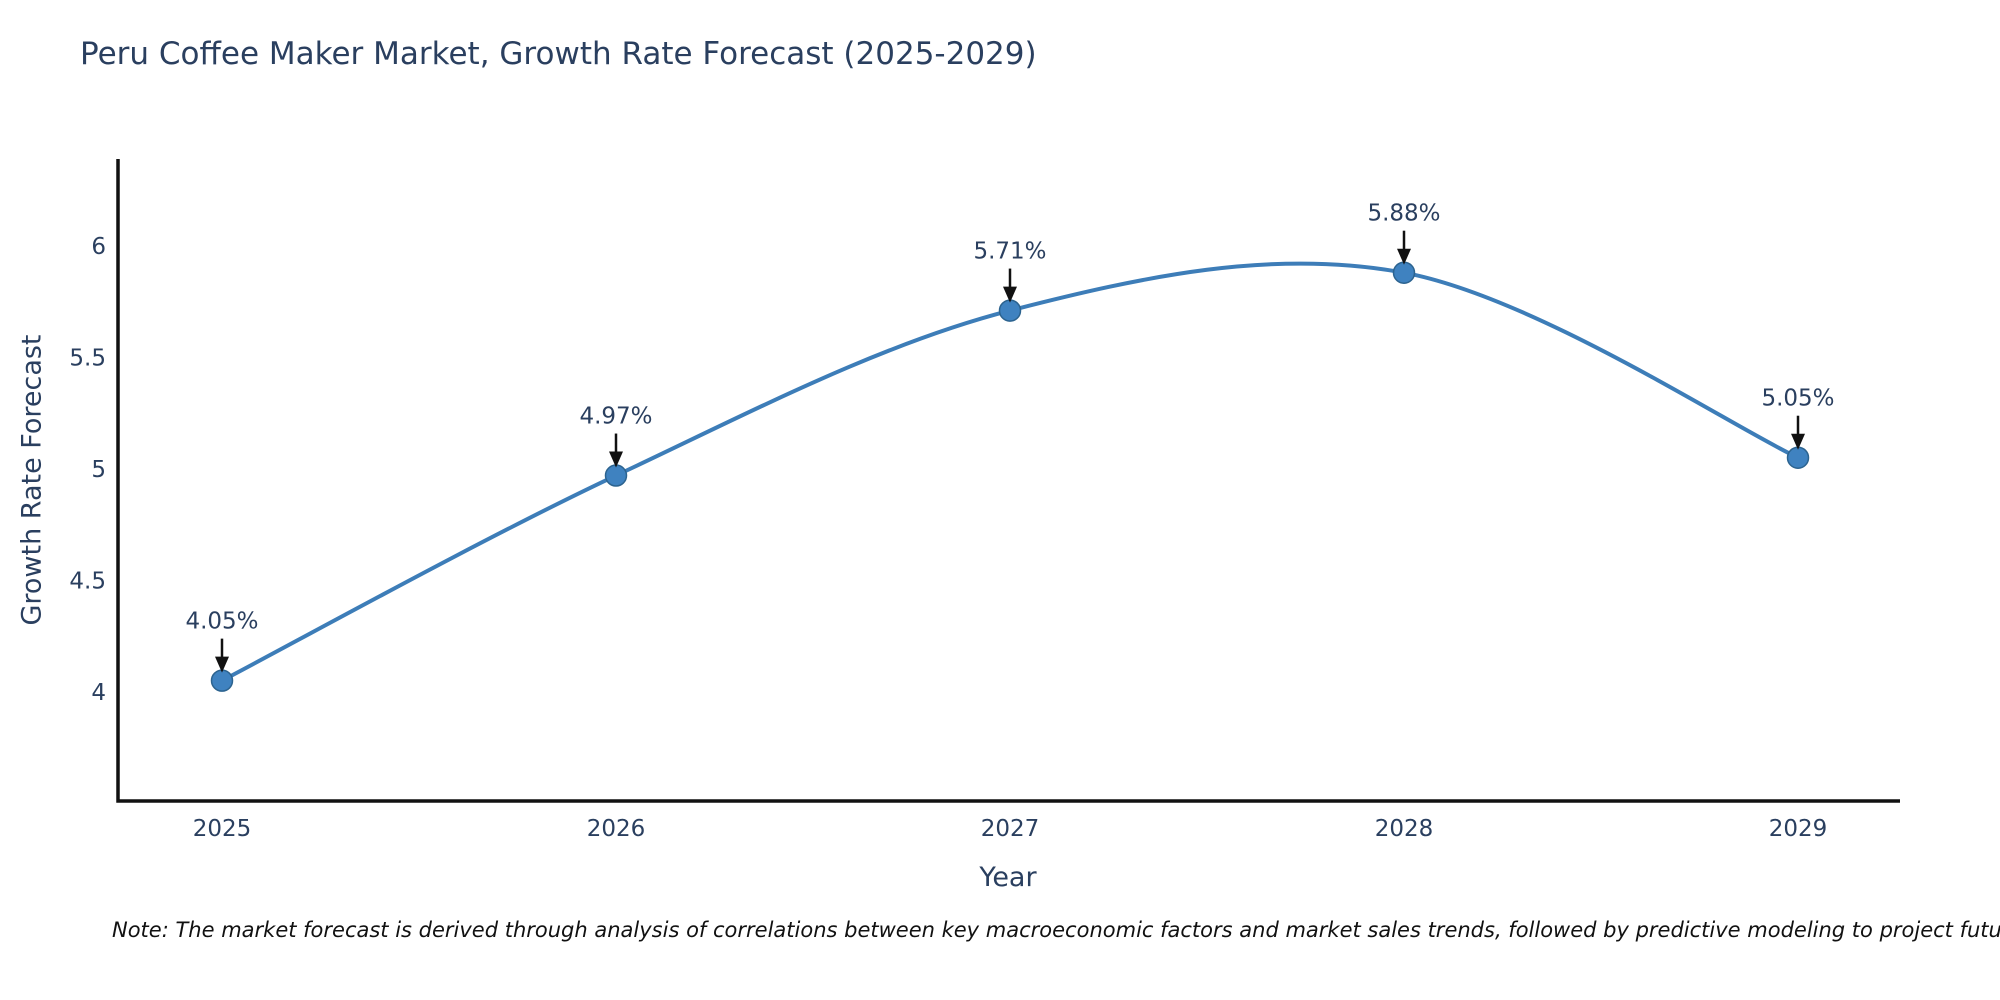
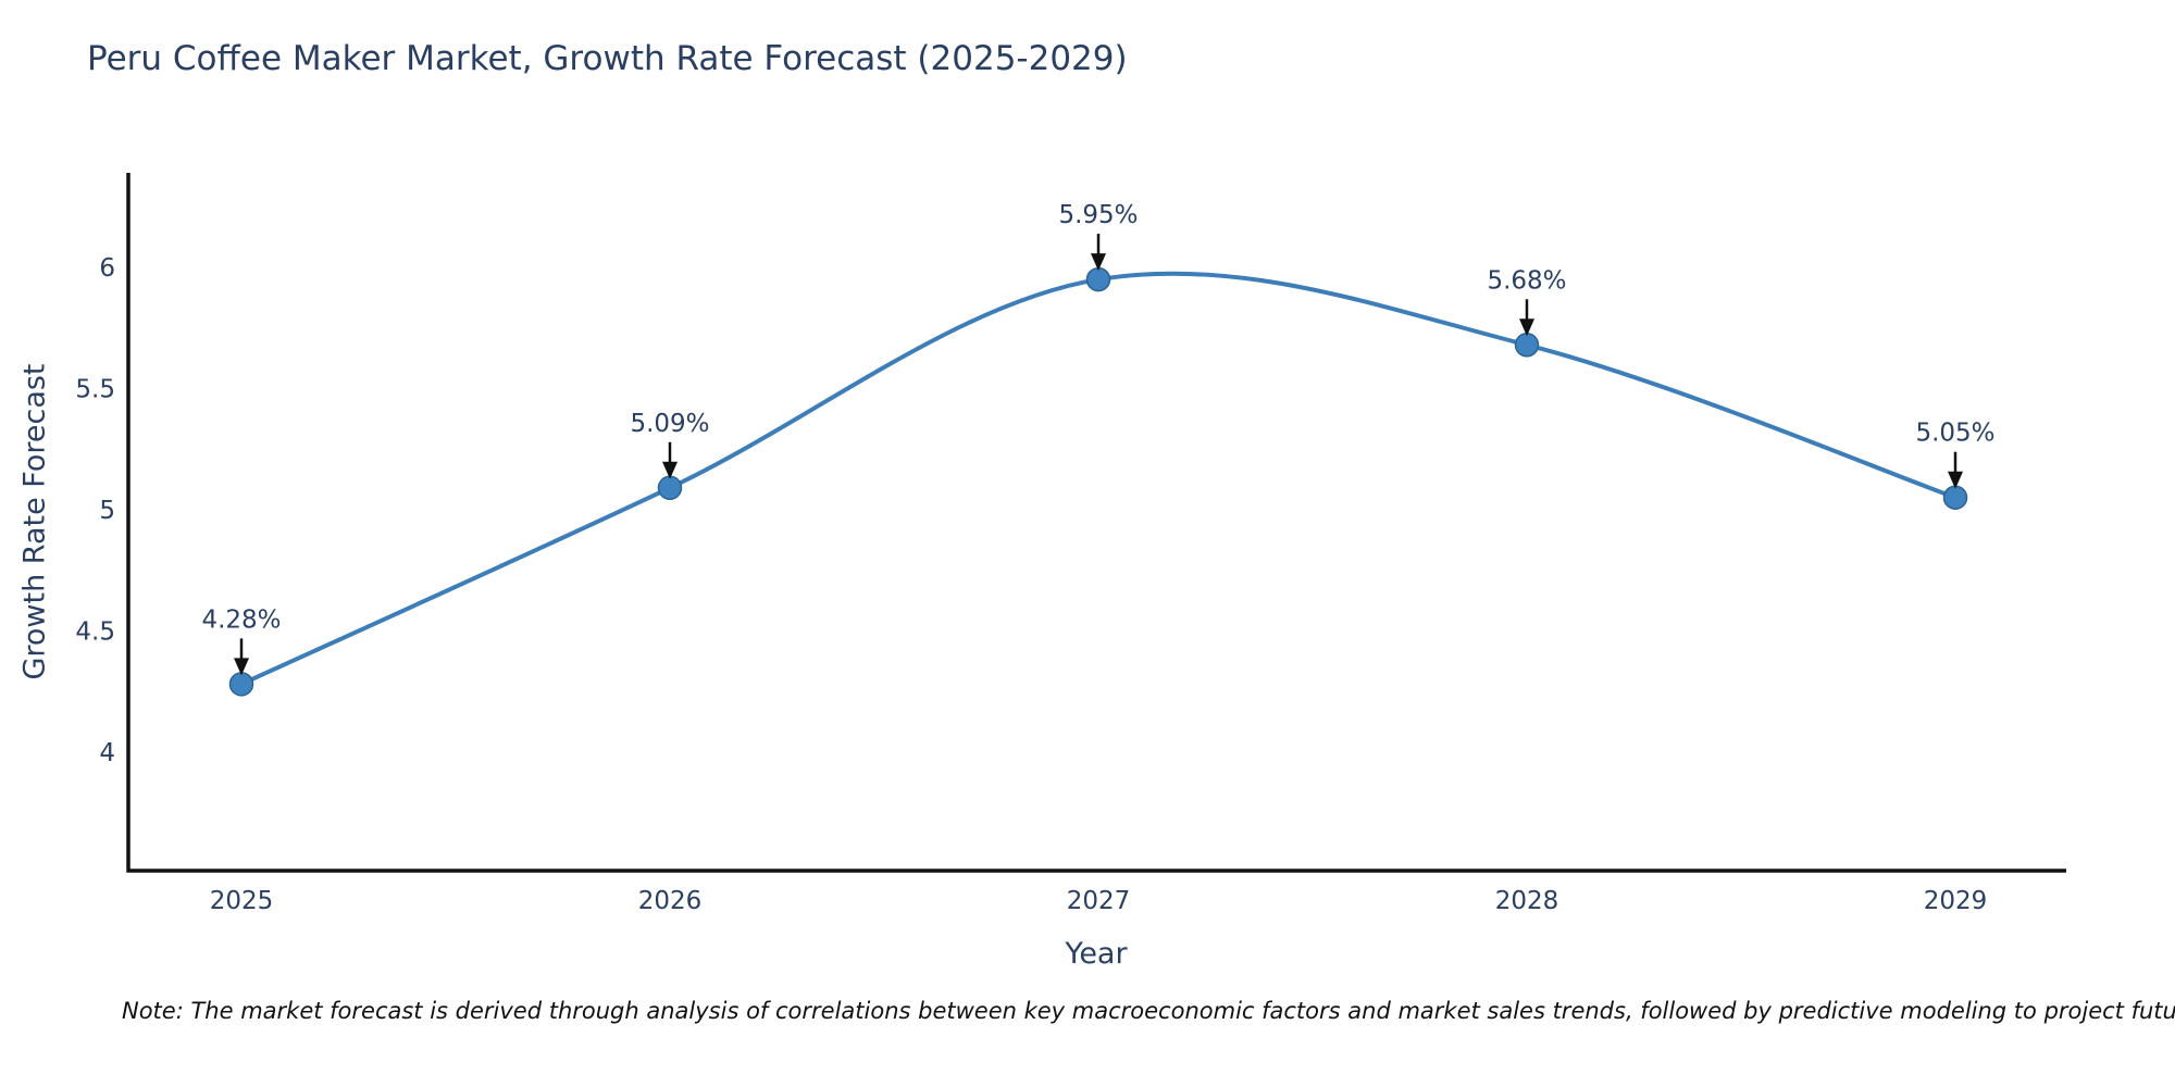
2025: 4.05% -> 4.28%
2026: 4.97% -> 5.09%
2027: 5.71% -> 5.95%
2028: 5.88% -> 5.68%
